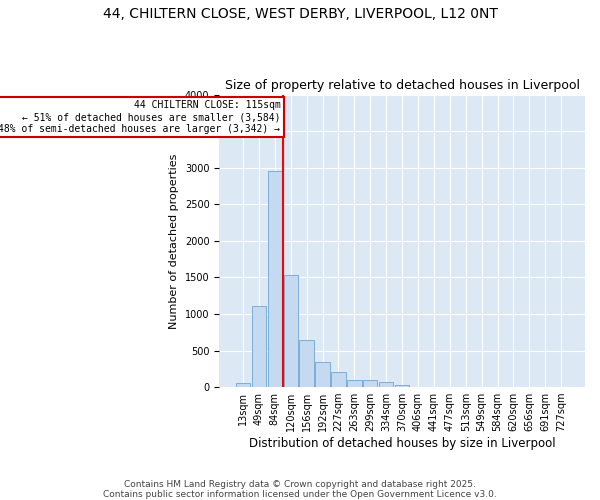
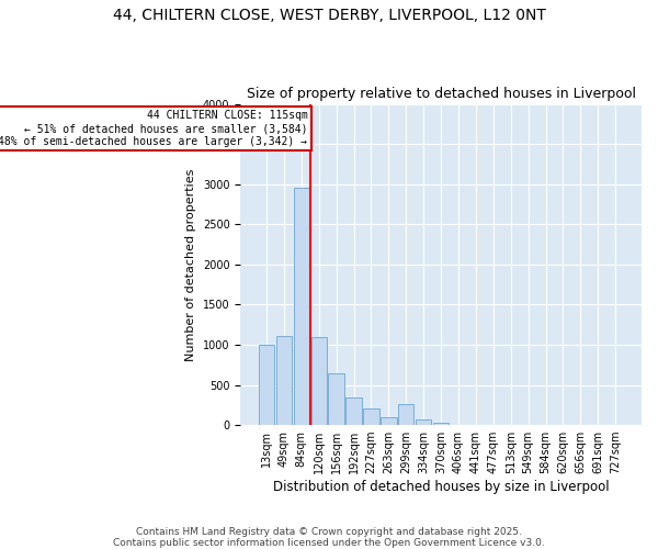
13sqm: 60 -> 1000
120sqm: 1530 -> 1100
299sqm: 100 -> 260
